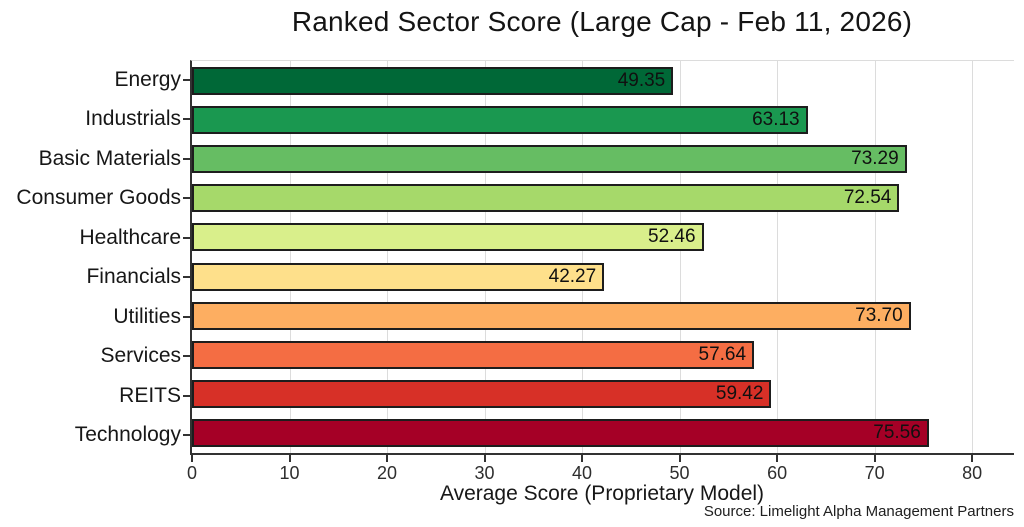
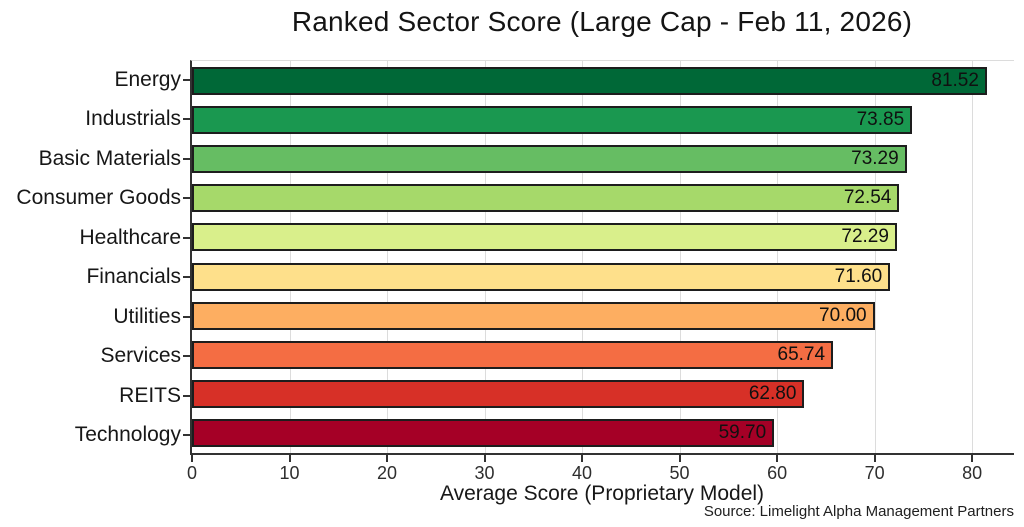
Energy: 49.35 -> 81.52
Industrials: 63.13 -> 73.85
Healthcare: 52.46 -> 72.29
Financials: 42.27 -> 71.60
Utilities: 73.70 -> 70.00
Services: 57.64 -> 65.74
REITS: 59.42 -> 62.80
Technology: 75.56 -> 59.70
